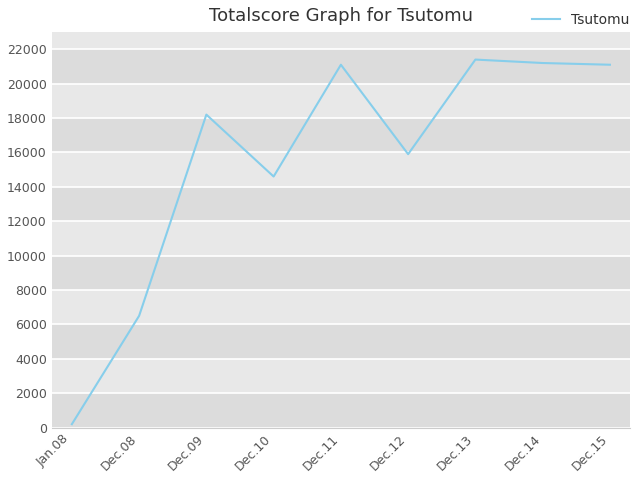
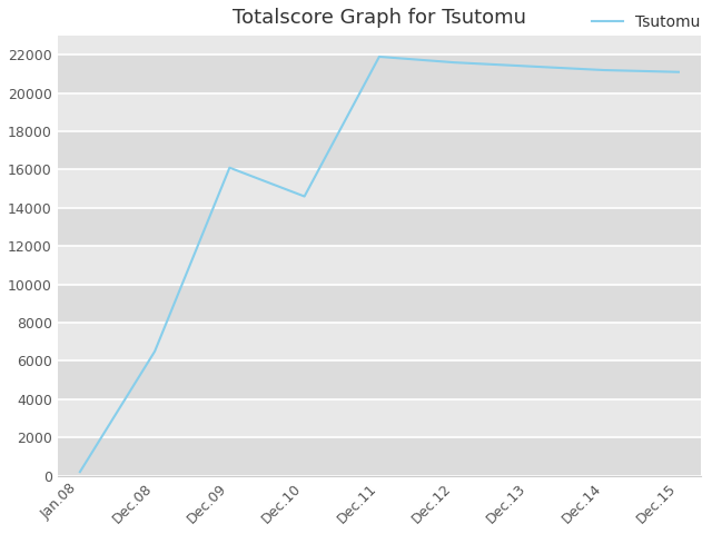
Dec.09: 18200 -> 16100
Dec.11: 21100 -> 21900
Dec.12: 15900 -> 21600
